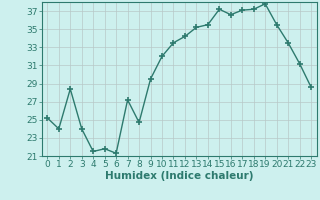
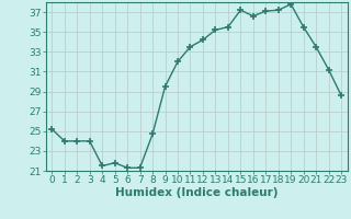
2: 28.4 -> 24.0
7: 27.2 -> 21.3
